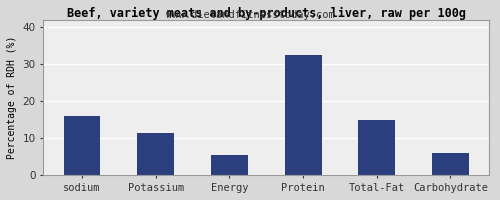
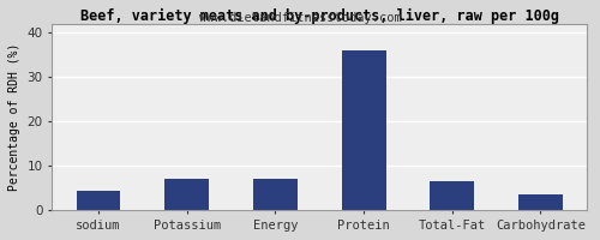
sodium: 16.0 -> 4.5
Potassium: 11.5 -> 7.2
Energy: 5.5 -> 7.2
Protein: 32.5 -> 36.0
Total-Fat: 15.0 -> 6.5
Carbohydrate: 6.0 -> 3.5
